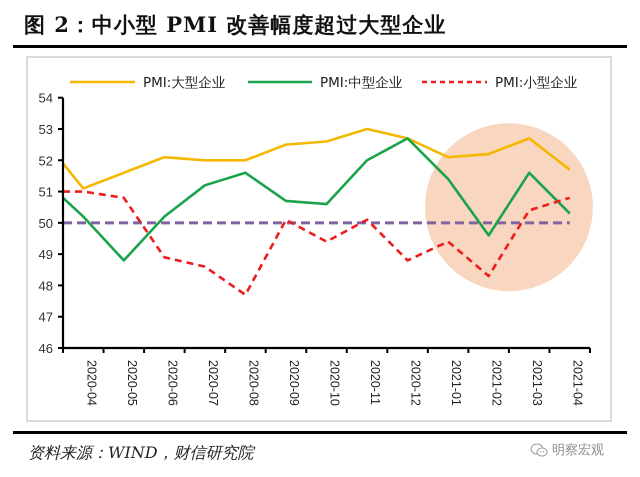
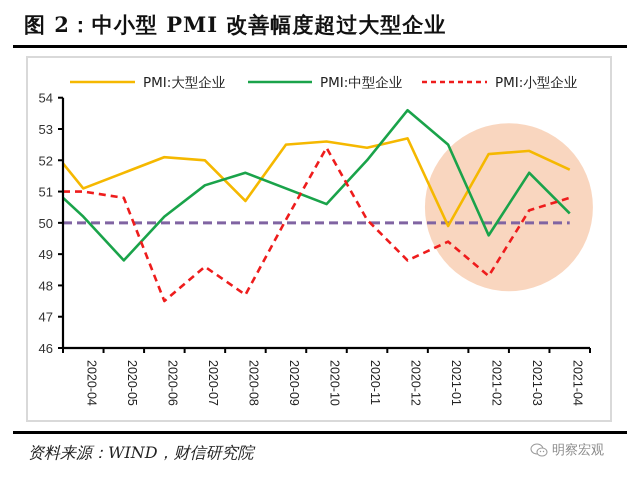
PMI:小型企业/2020-06: 48.9 -> 47.5
PMI:大型企业/2020-08: 52.0 -> 50.7
PMI:中型企业/2020-09: 50.7 -> 51.1
PMI:小型企业/2020-10: 49.4 -> 52.4
PMI:大型企业/2020-11: 53.0 -> 52.4
PMI:中型企业/2020-12: 52.7 -> 53.6
PMI:大型企业/2021-01: 52.1 -> 49.9
PMI:中型企业/2021-01: 51.4 -> 52.5
PMI:大型企业/2021-03: 52.7 -> 52.3
